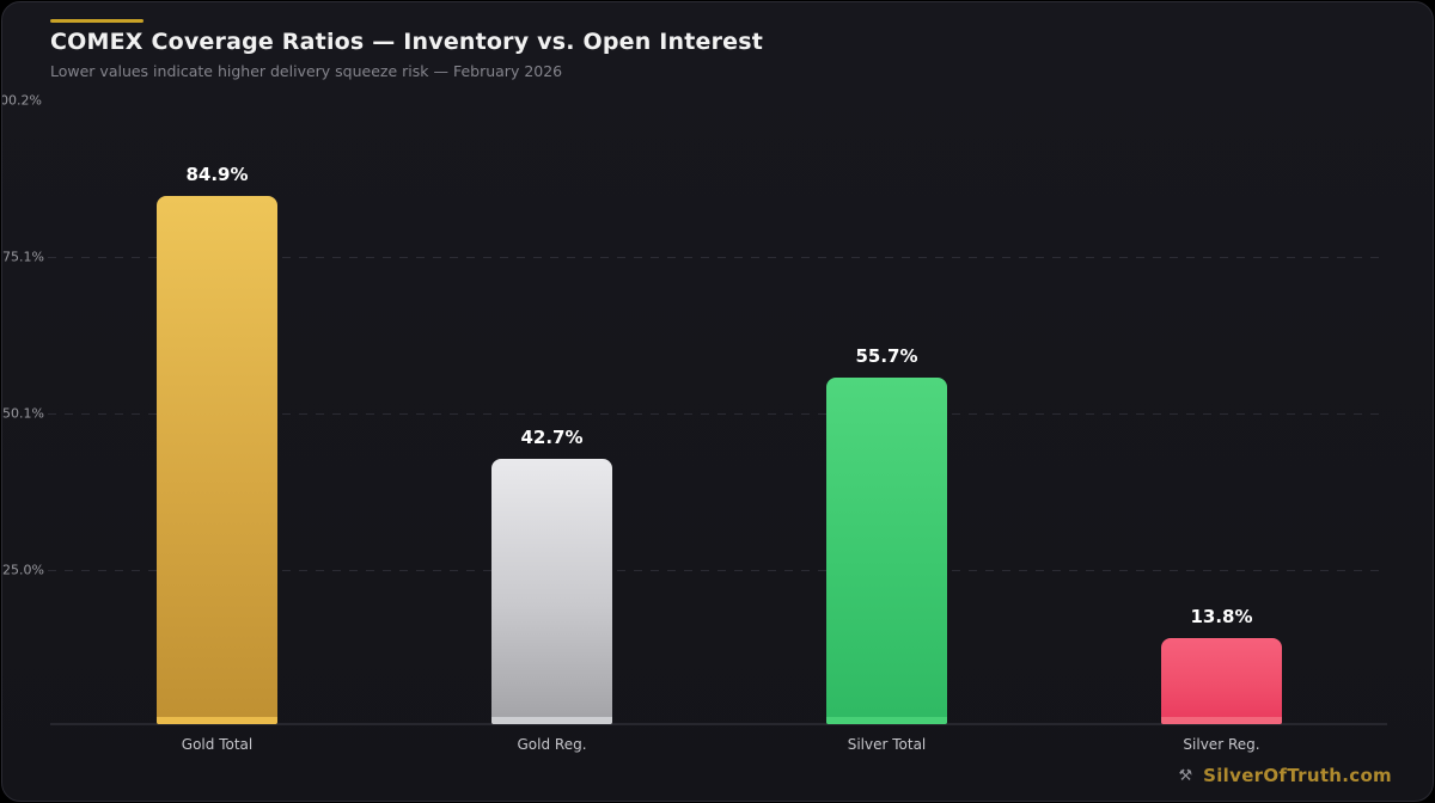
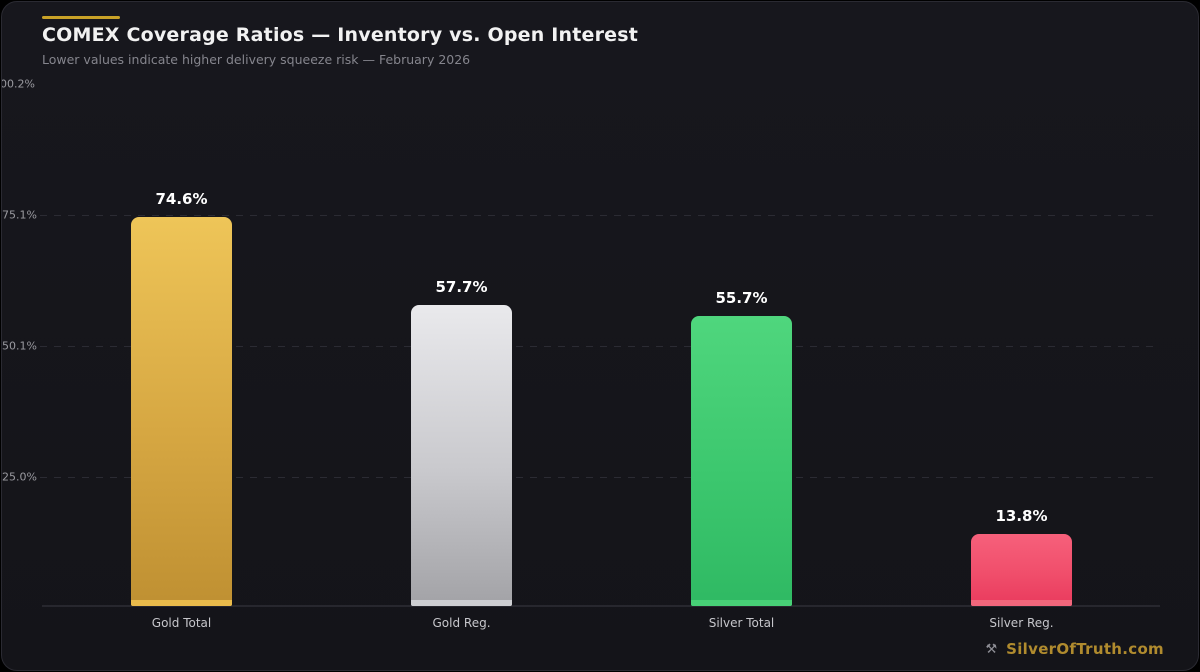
Gold Total: 84.9% -> 74.6%
Gold Reg.: 42.7% -> 57.7%
